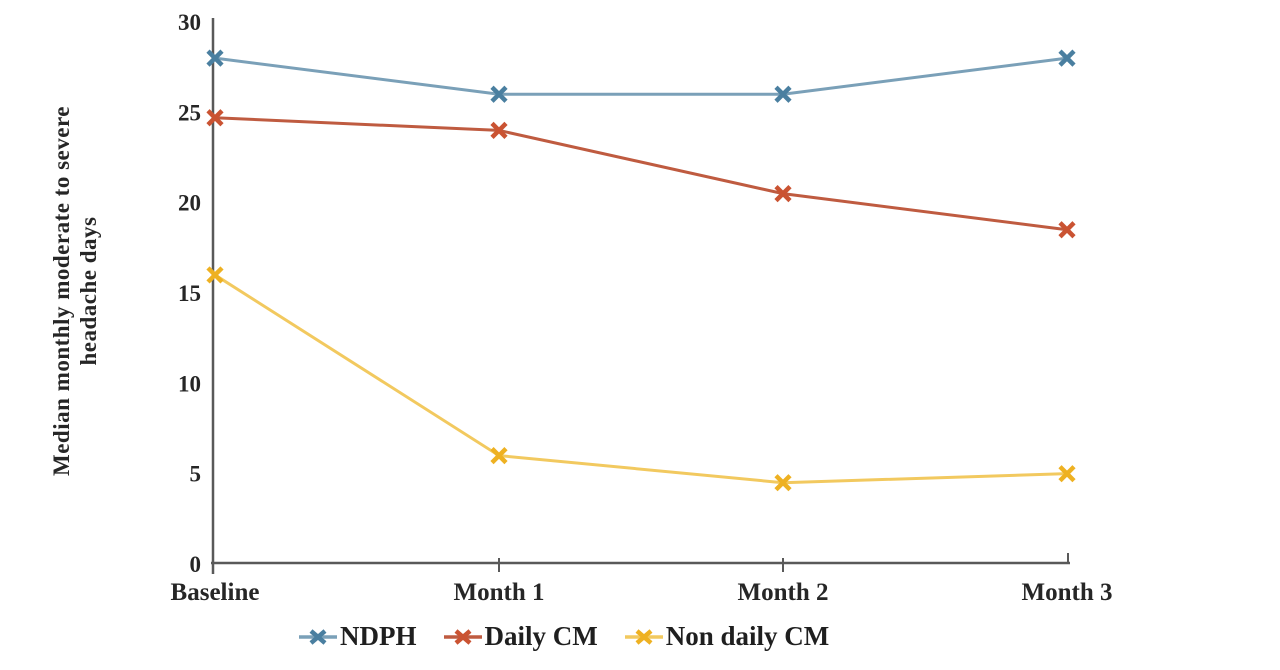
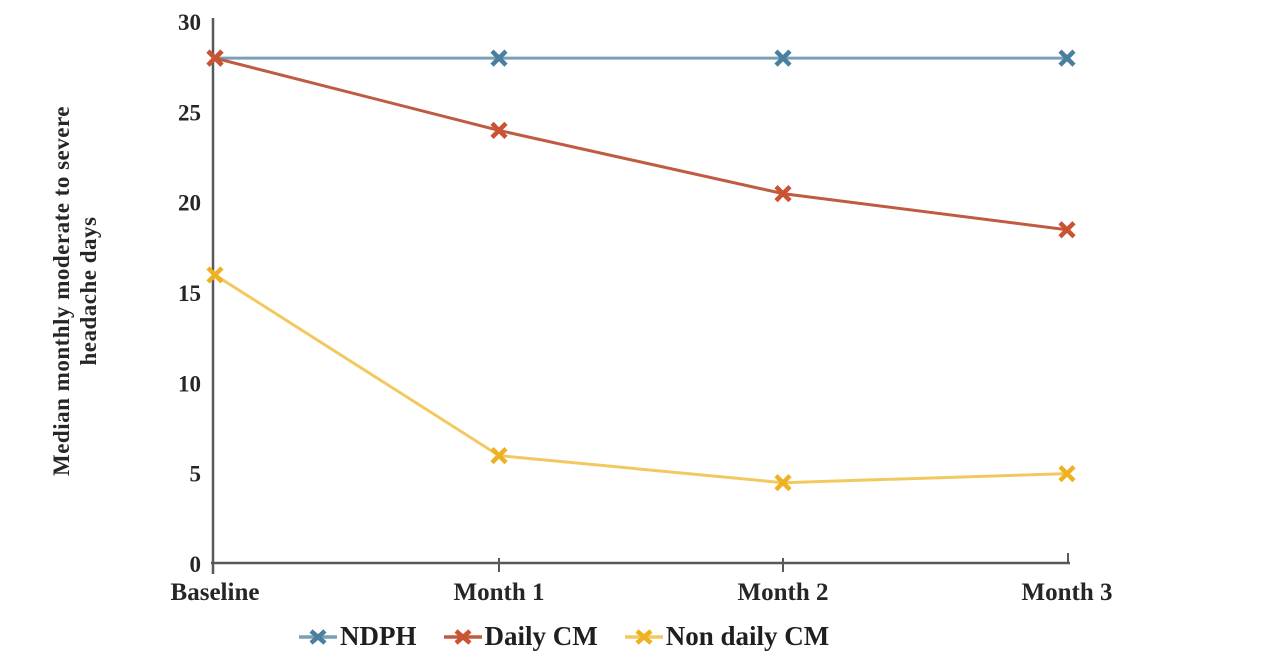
Daily CM/Baseline: 24.7 -> 28.0
NDPH/Month 1: 26 -> 28
NDPH/Month 2: 26 -> 28
